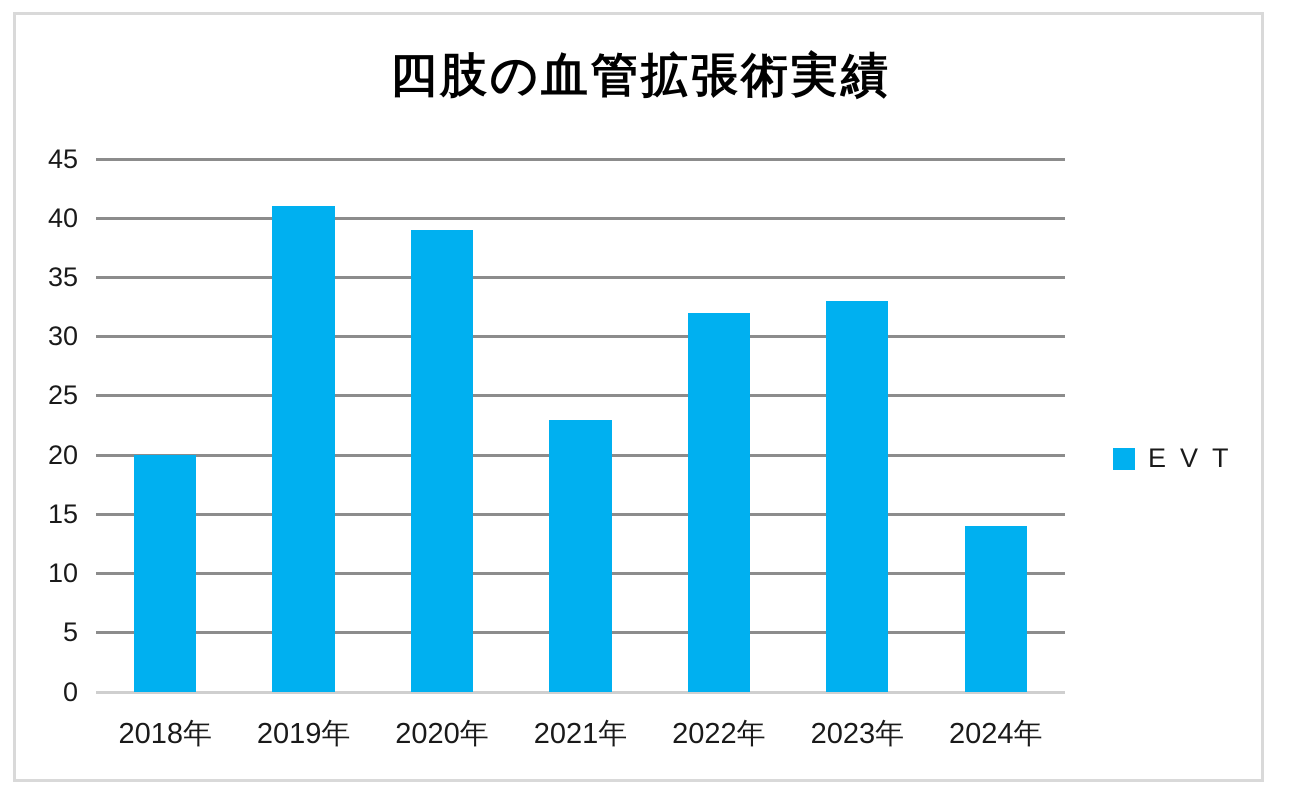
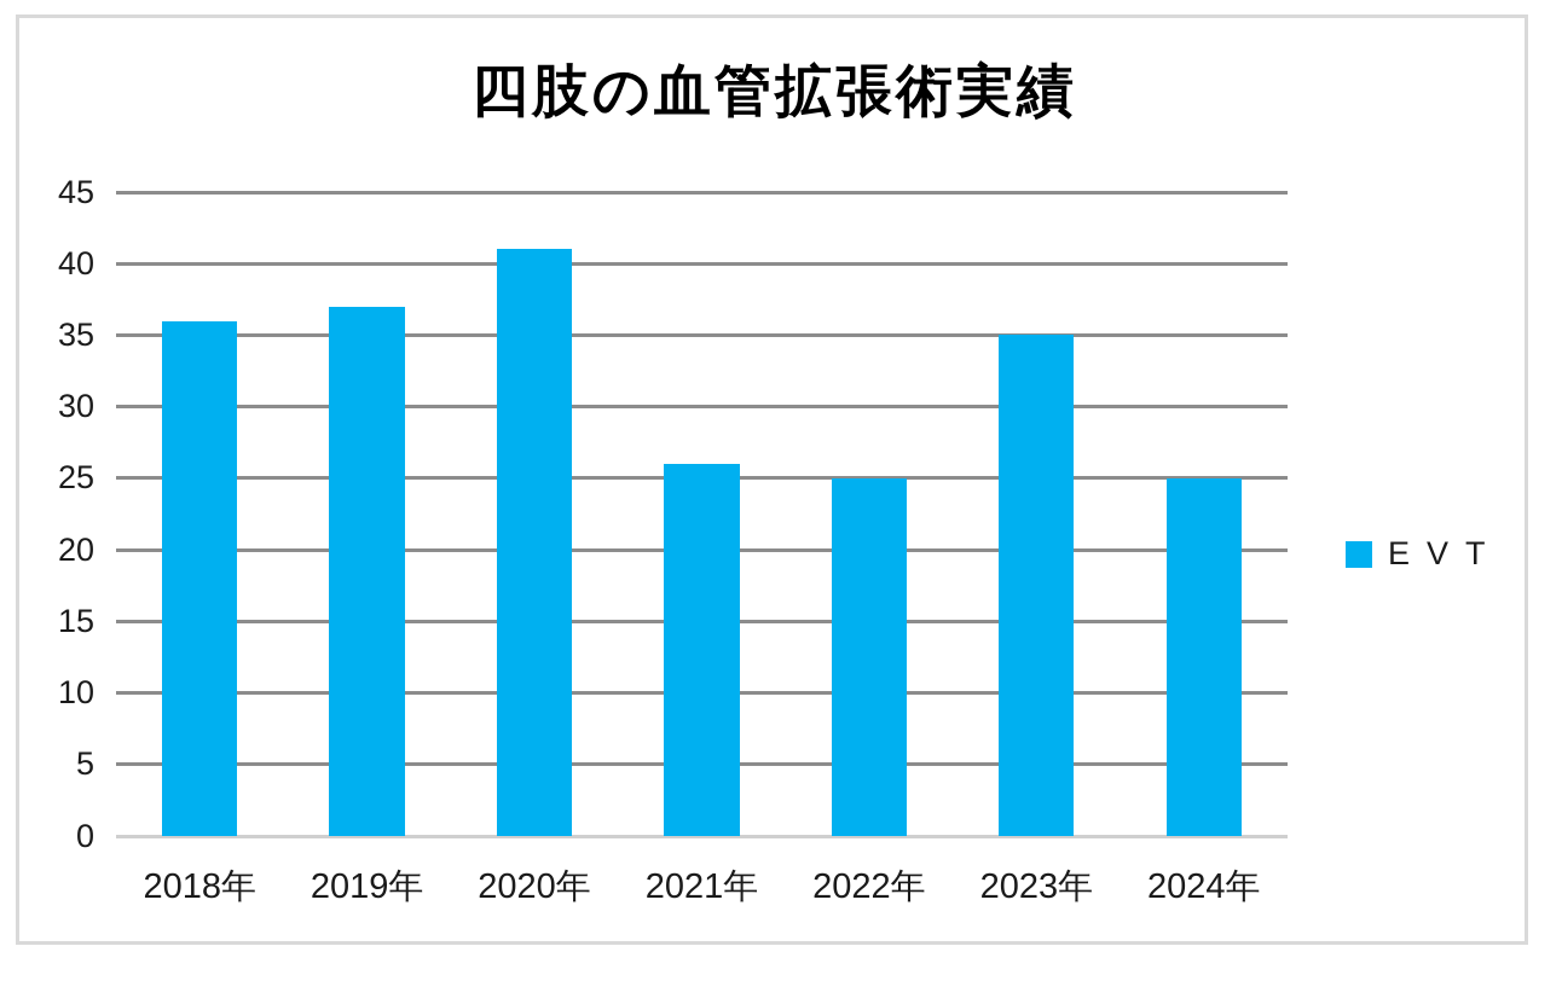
2018年: 20 -> 36
2019年: 41 -> 37
2020年: 39 -> 41
2021年: 23 -> 26
2022年: 32 -> 25
2023年: 33 -> 35
2024年: 14 -> 25
